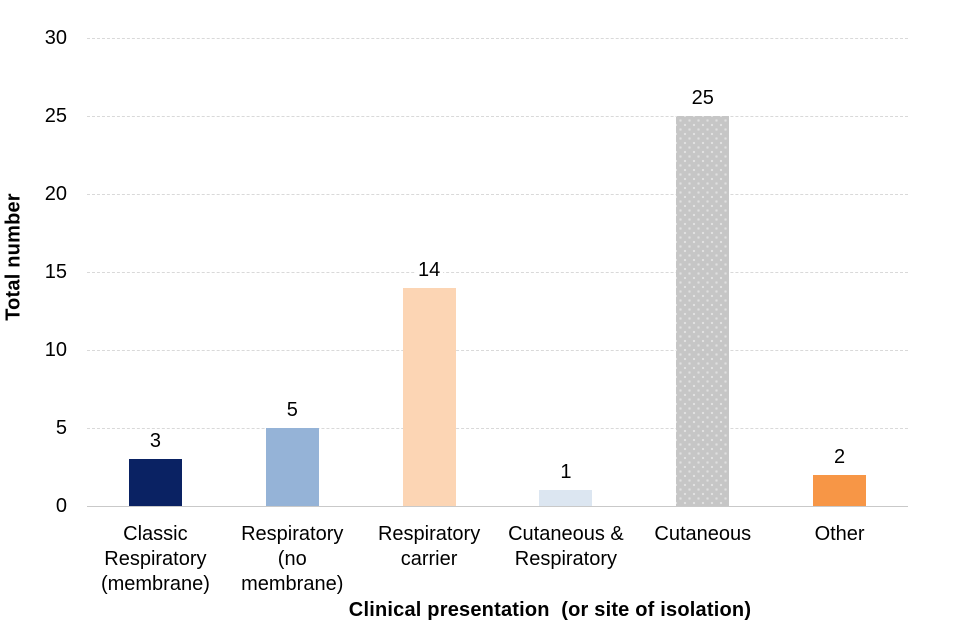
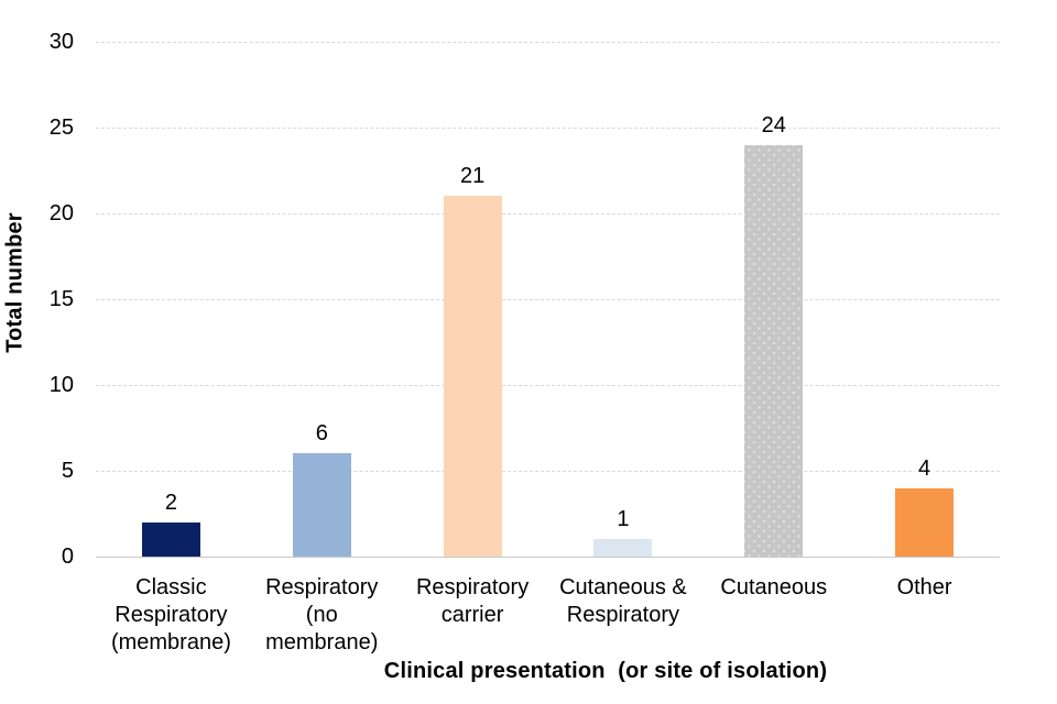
Classic Respiratory (membrane): 3 -> 2
Respiratory (no membrane): 5 -> 6
Respiratory carrier: 14 -> 21
Cutaneous: 25 -> 24
Other: 2 -> 4
